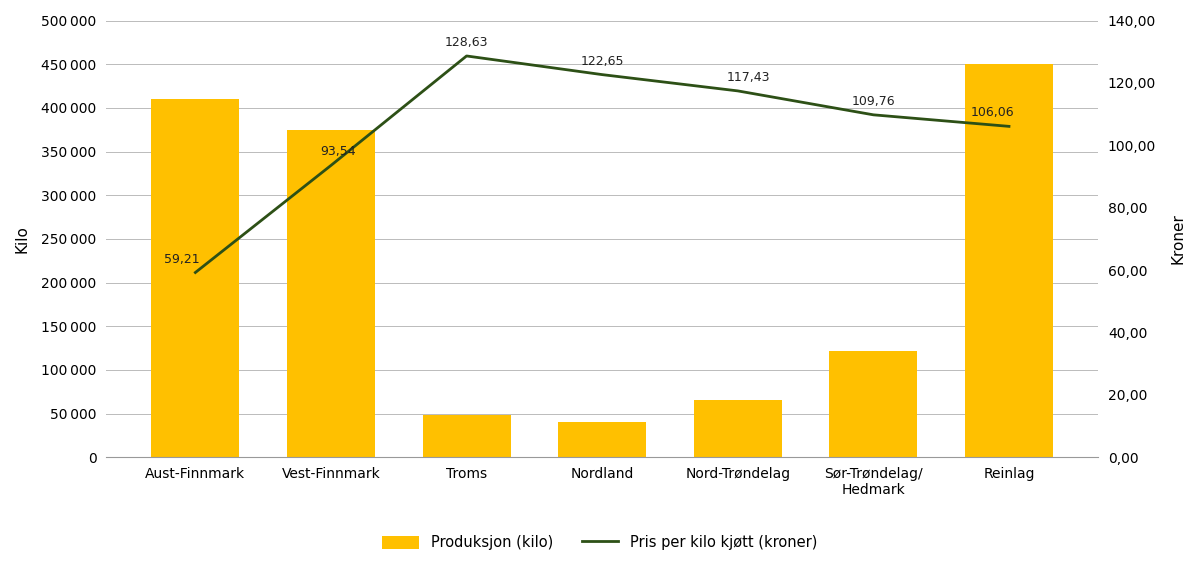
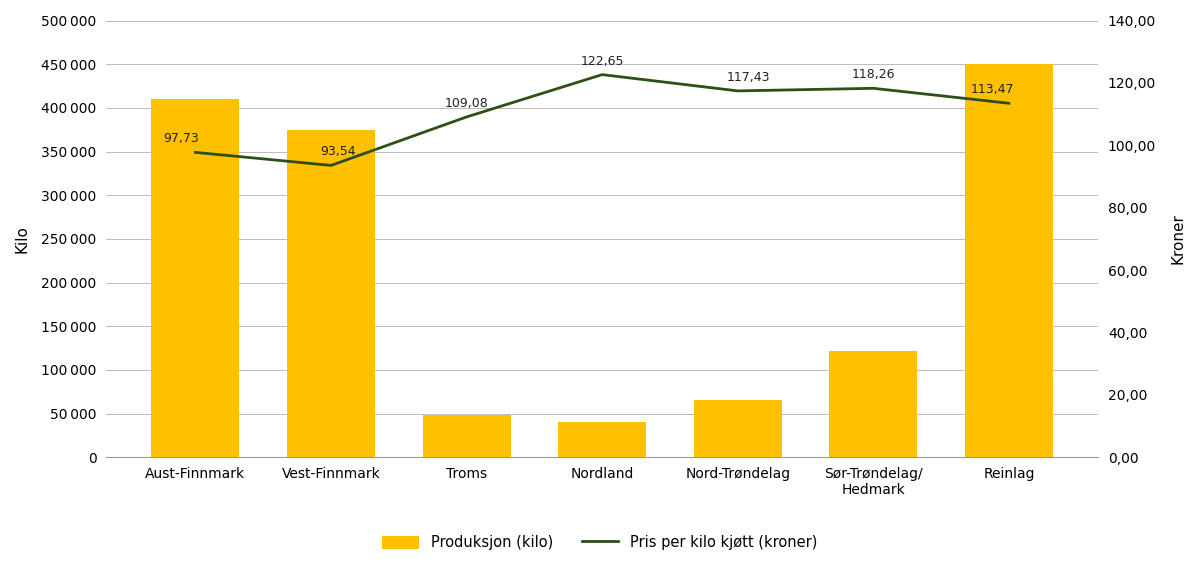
Pris per kilo kjøtt (kroner)/Aust-Finnmark: 59,21 -> 97,73
Pris per kilo kjøtt (kroner)/Troms: 128,63 -> 109,08
Pris per kilo kjøtt (kroner)/Sør-Trøndelag/ Hedmark: 109,76 -> 118,26
Pris per kilo kjøtt (kroner)/Reinlag: 106,06 -> 113,47
